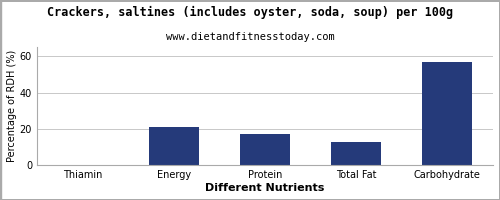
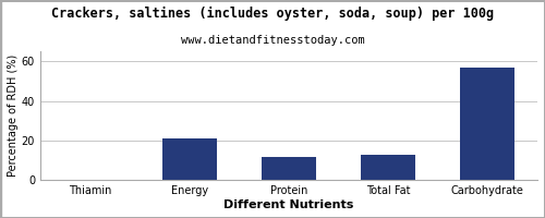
Protein: 17 -> 12
